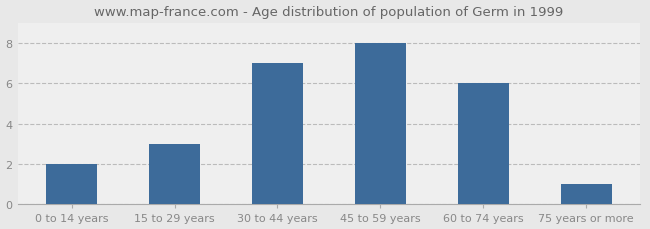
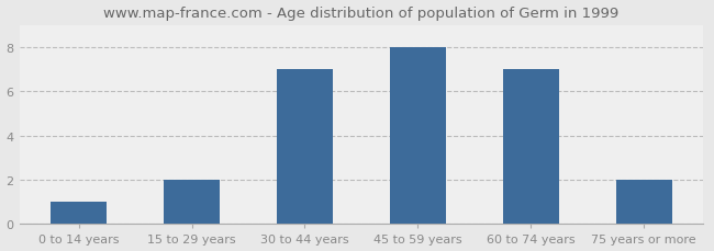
0 to 14 years: 2 -> 1
15 to 29 years: 3 -> 2
60 to 74 years: 6 -> 7
75 years or more: 1 -> 2
